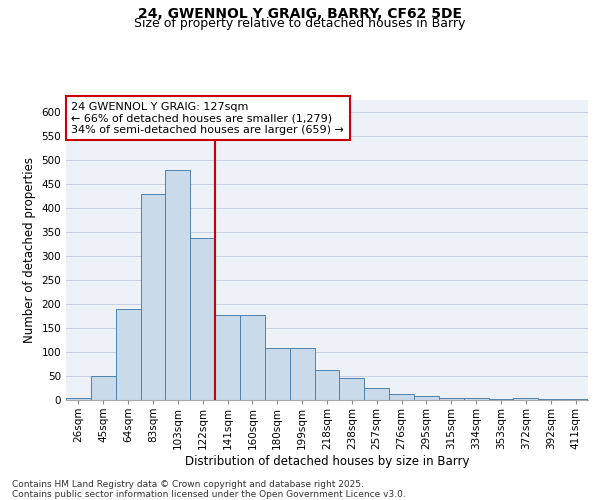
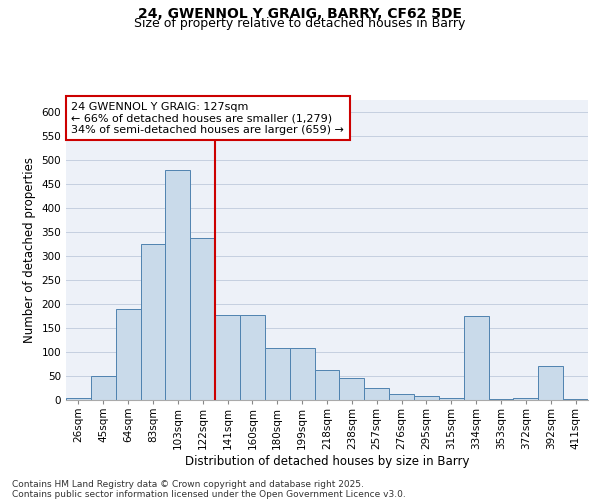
83sqm: 430 -> 325
334sqm: 5 -> 175
392sqm: 3 -> 70
